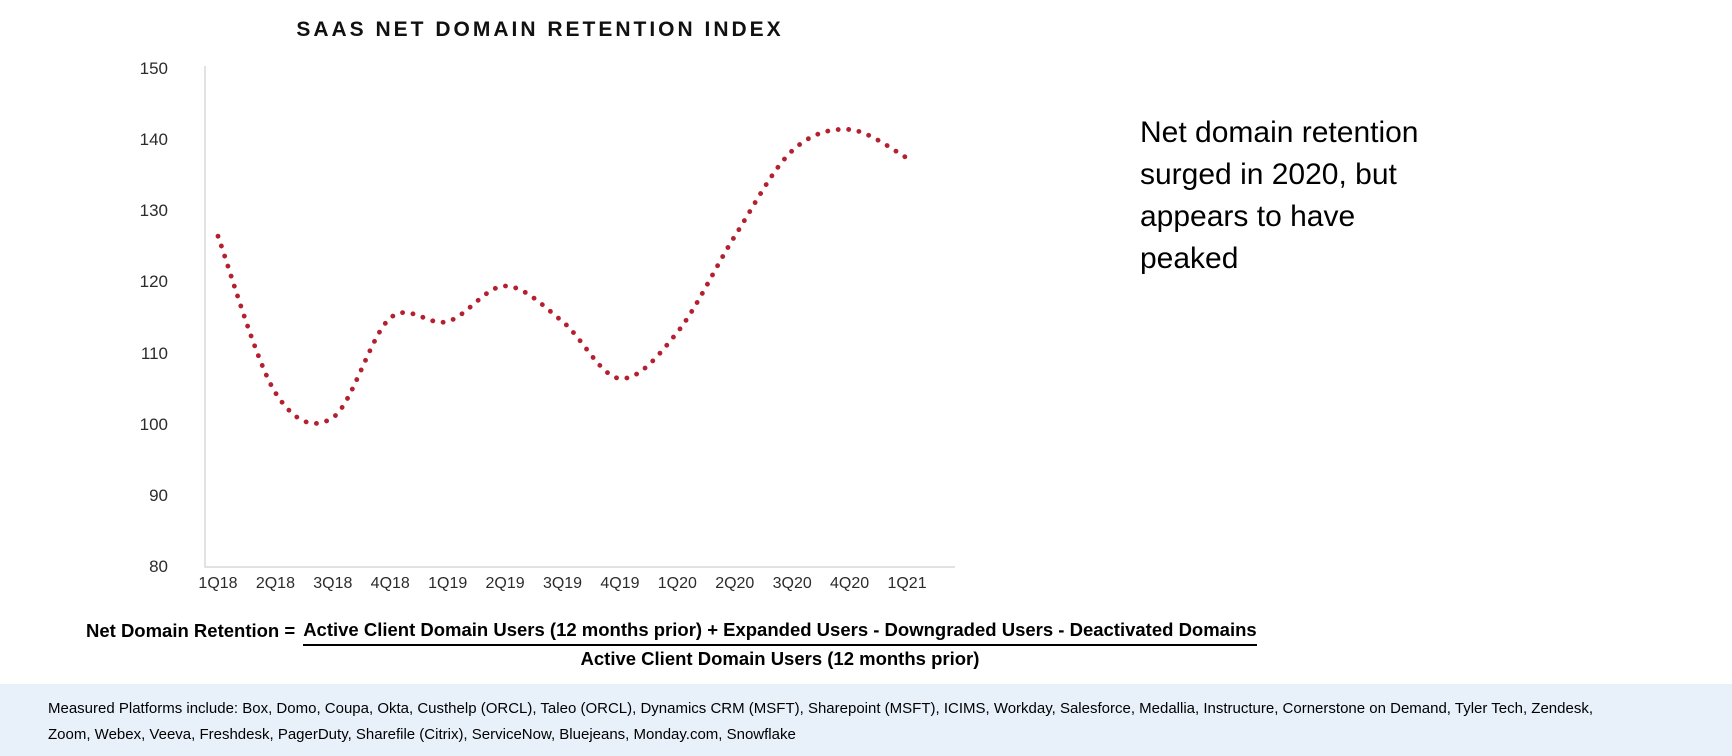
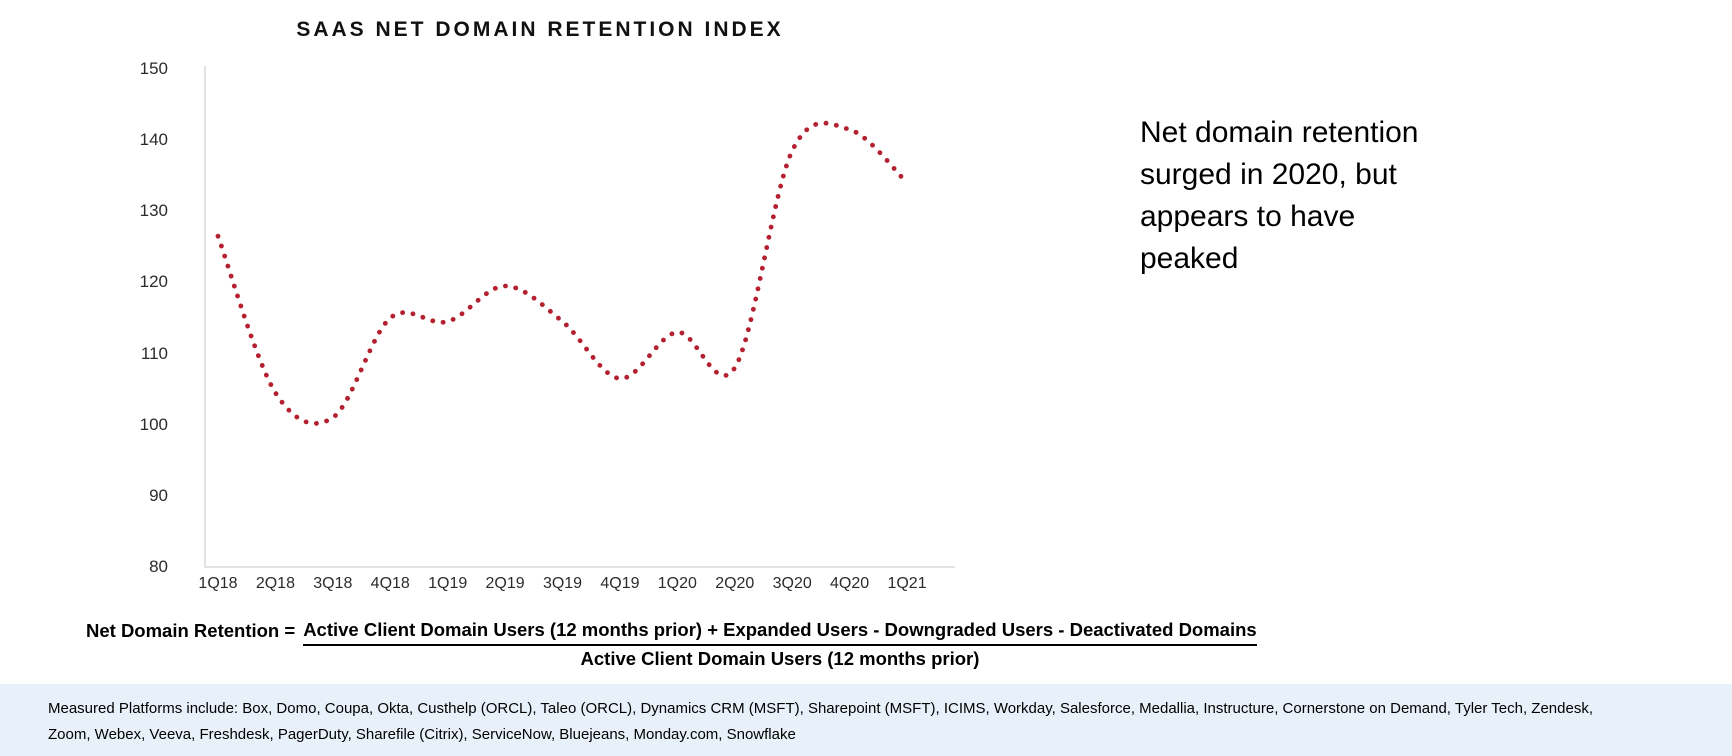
2Q20: 126 -> 108
1Q21: 138 -> 134
